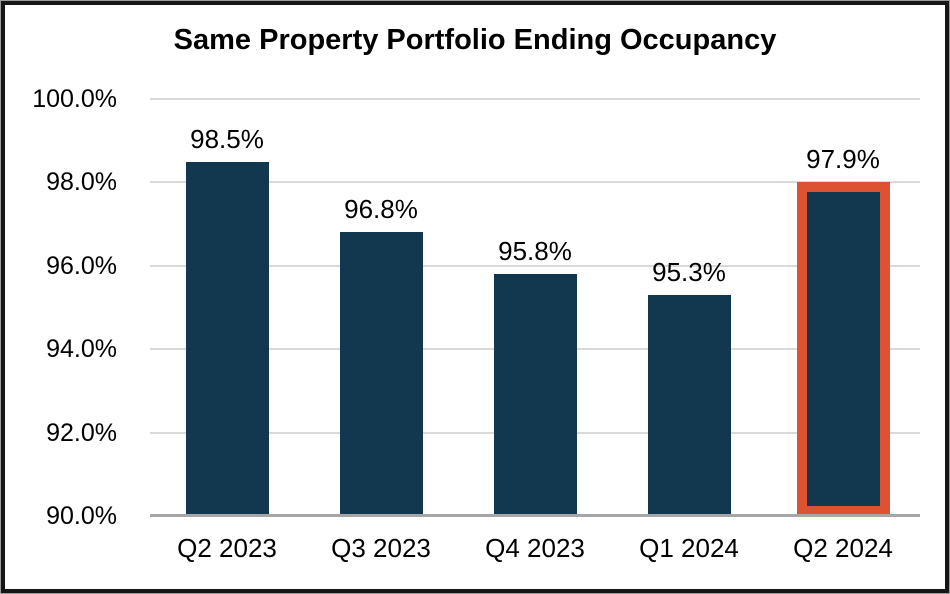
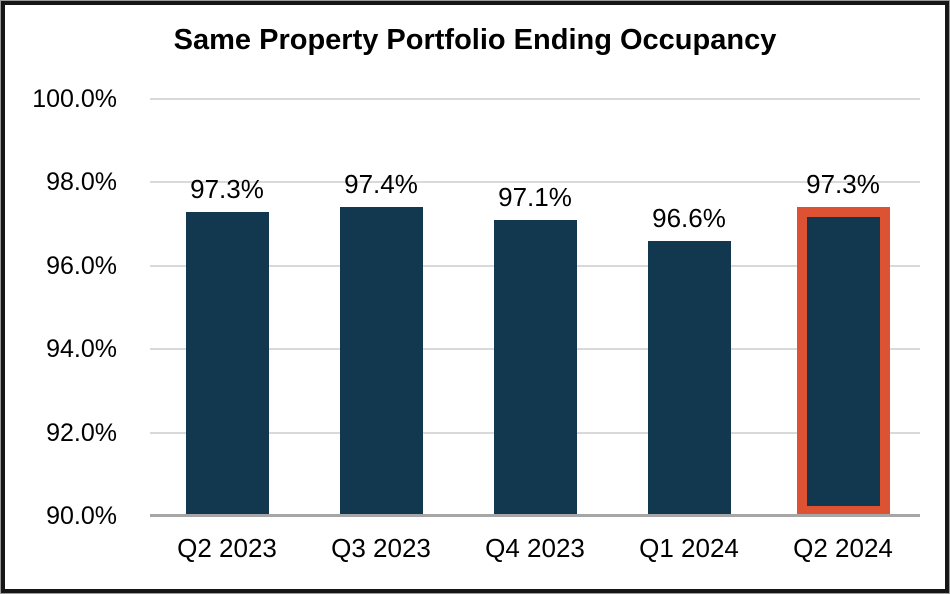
Q2 2023: 98.5% -> 97.3%
Q3 2023: 96.8% -> 97.4%
Q4 2023: 95.8% -> 97.1%
Q1 2024: 95.3% -> 96.6%
Q2 2024: 97.9% -> 97.3%
